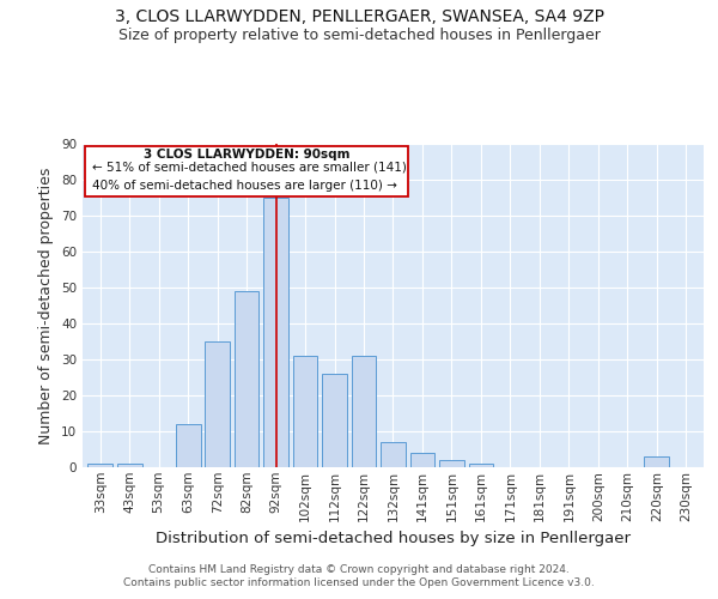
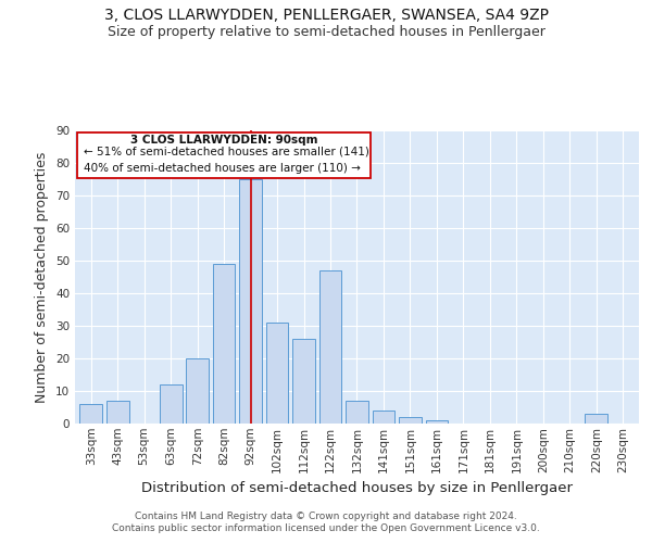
33sqm: 1 -> 6
43sqm: 1 -> 7
72sqm: 35 -> 20
122sqm: 31 -> 47
